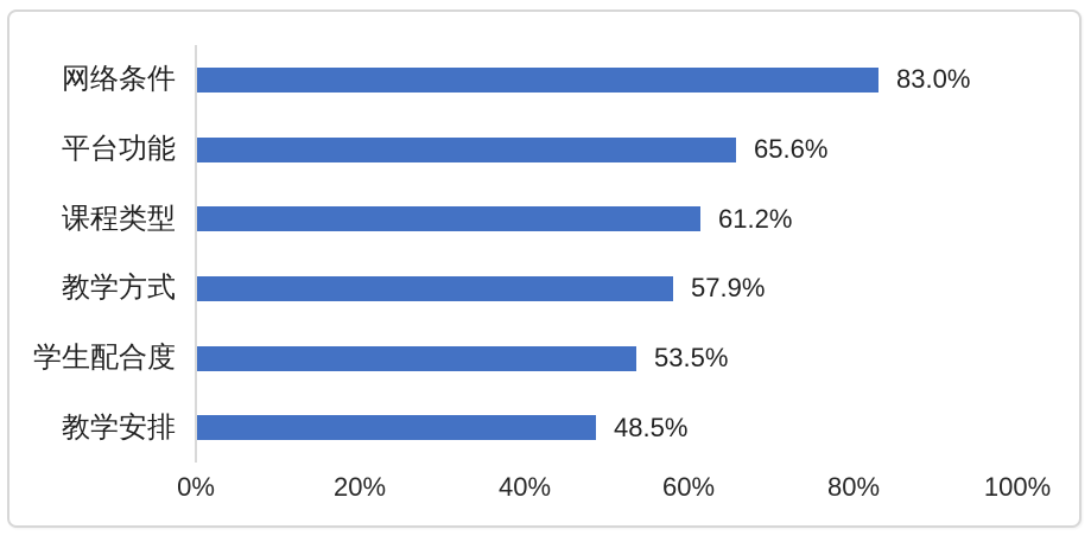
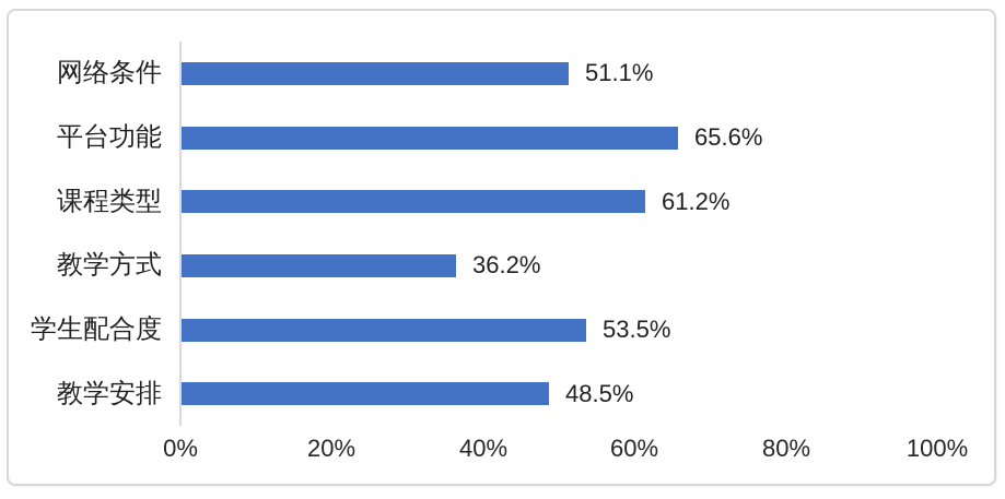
网络条件: 83.0% -> 51.1%
教学方式: 57.9% -> 36.2%
